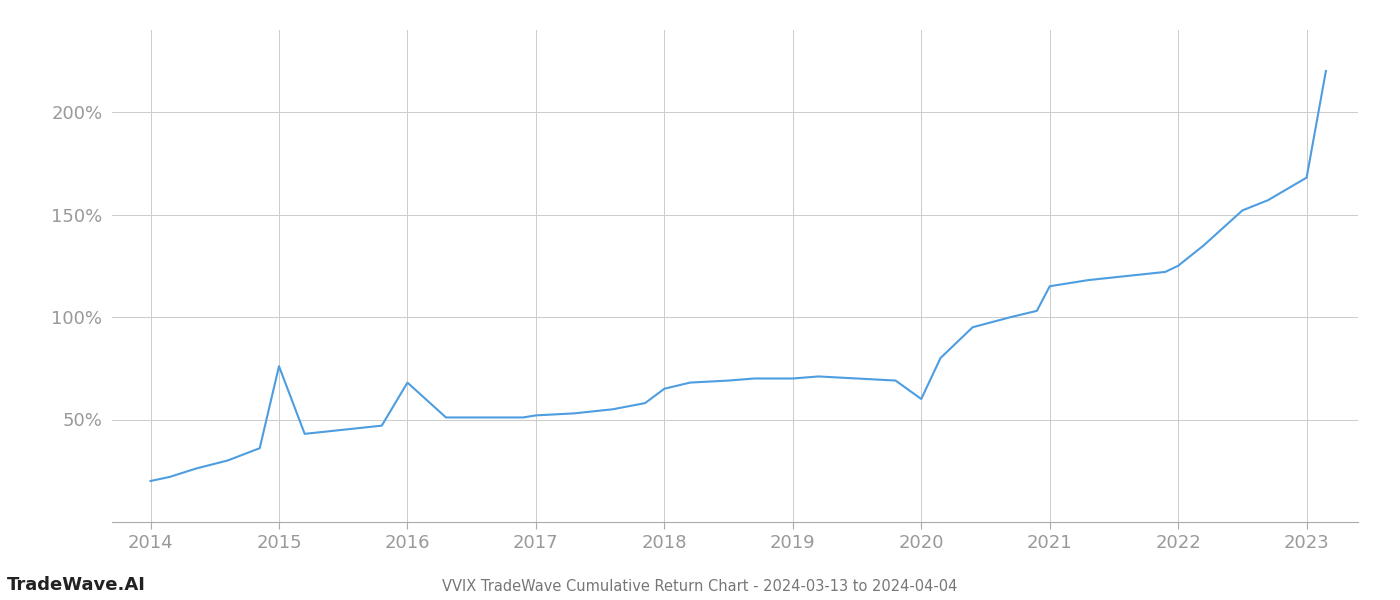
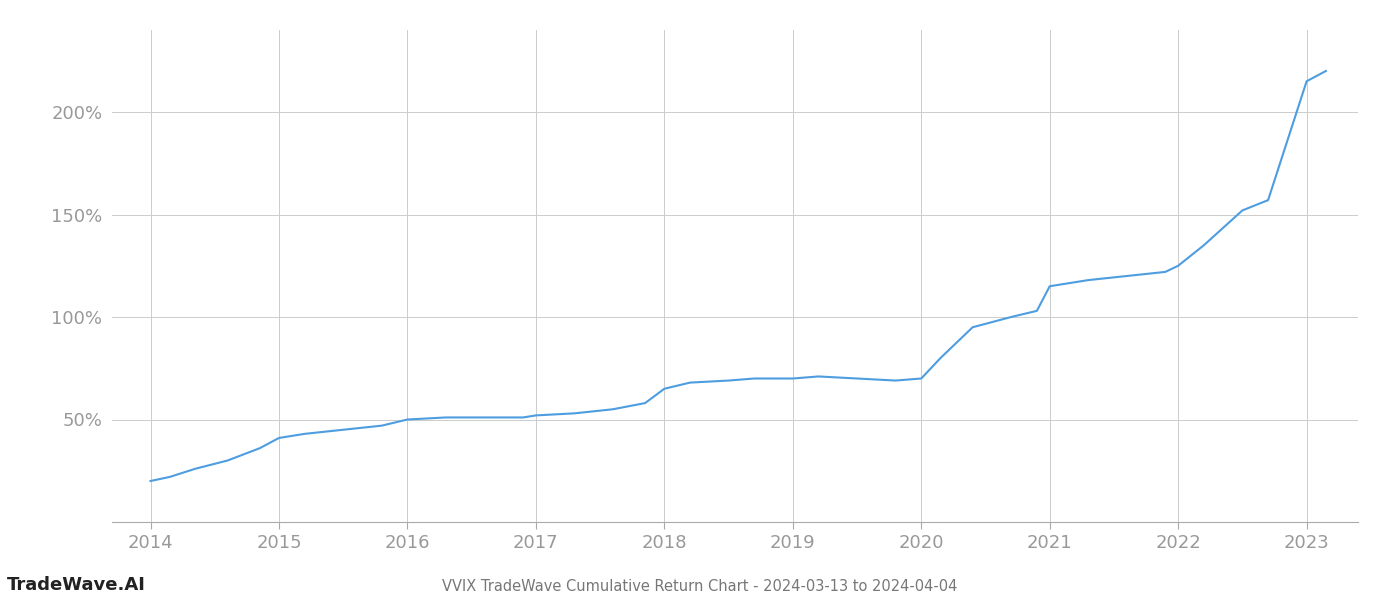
2015: 76% -> 41%
2016: 68% -> 50%
2020: 60% -> 70%
2023: 168% -> 215%
